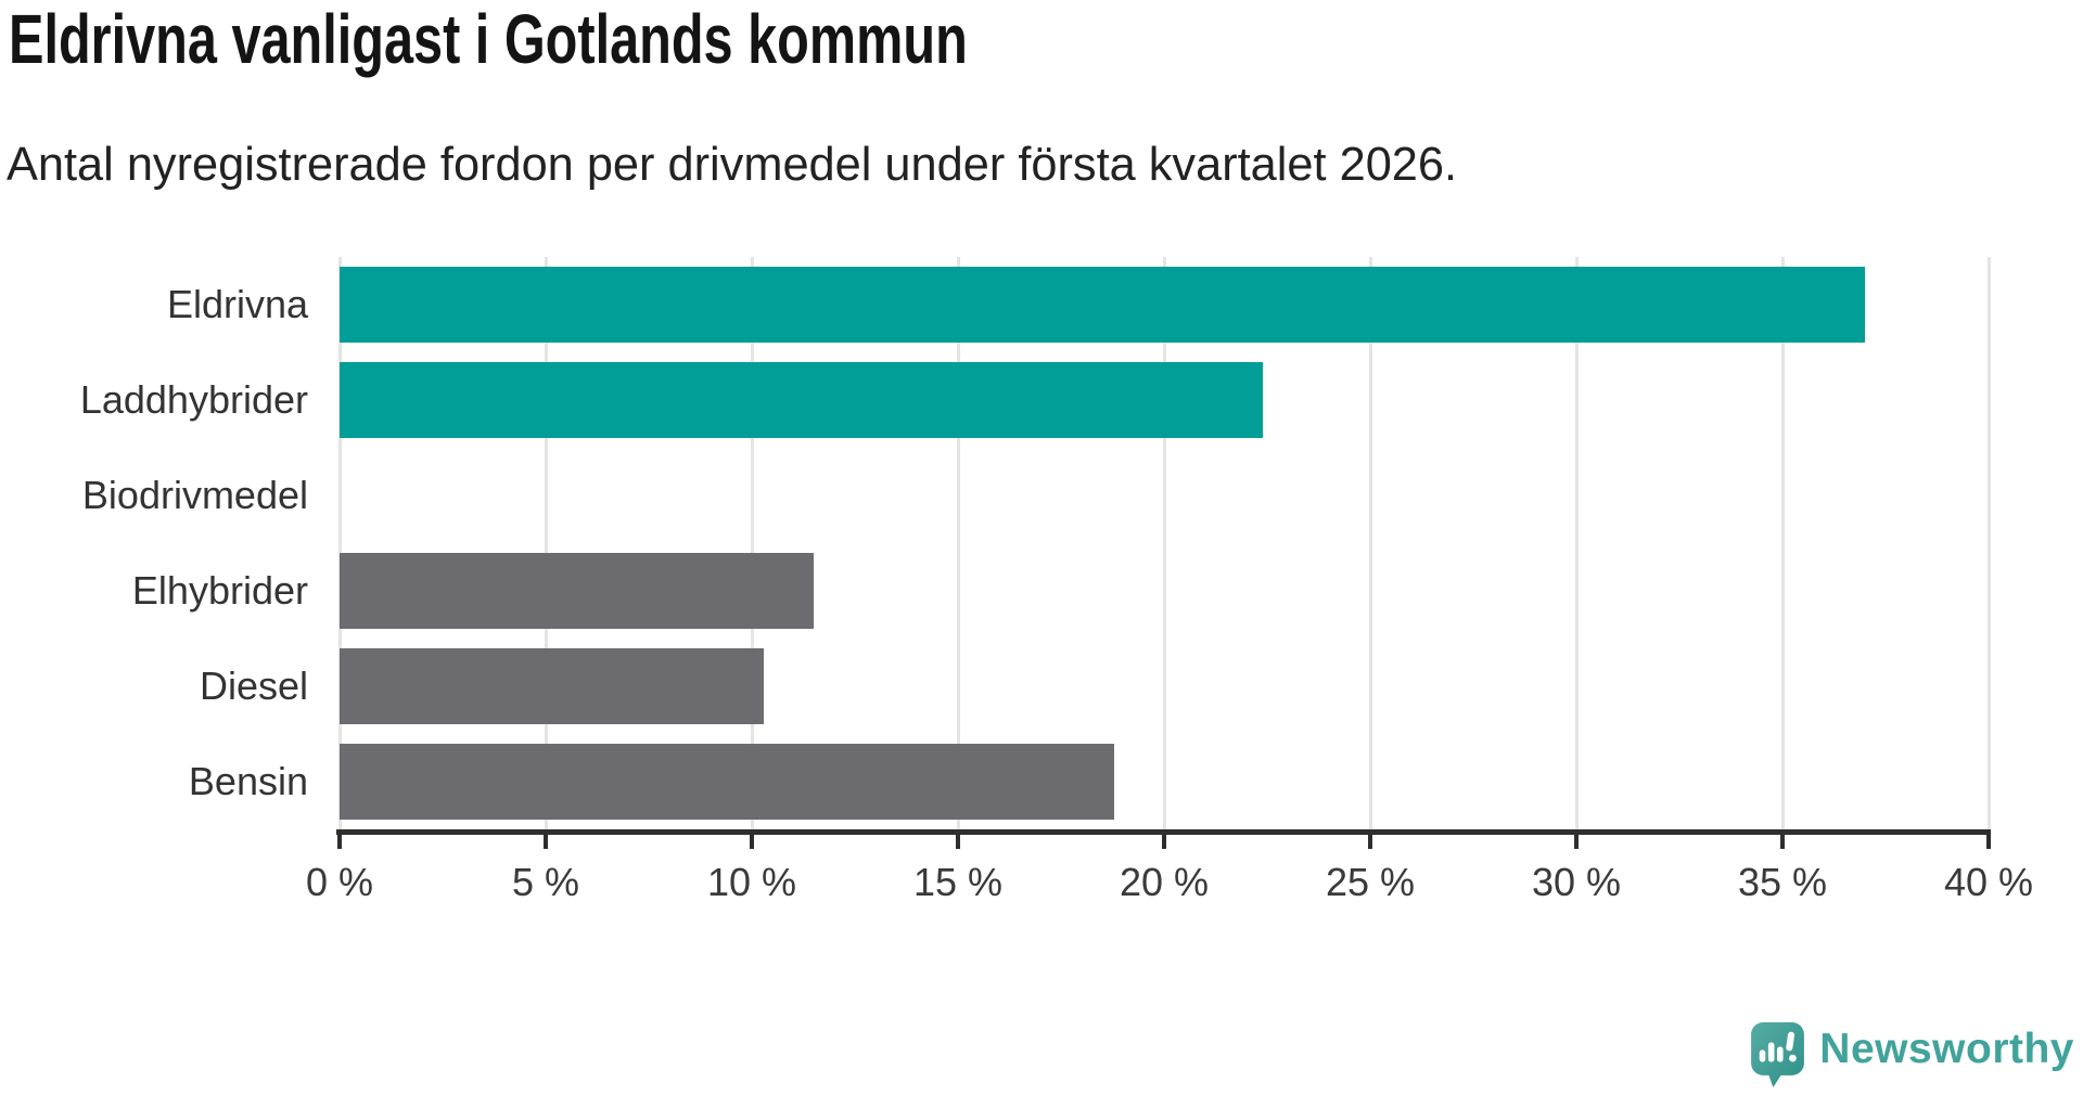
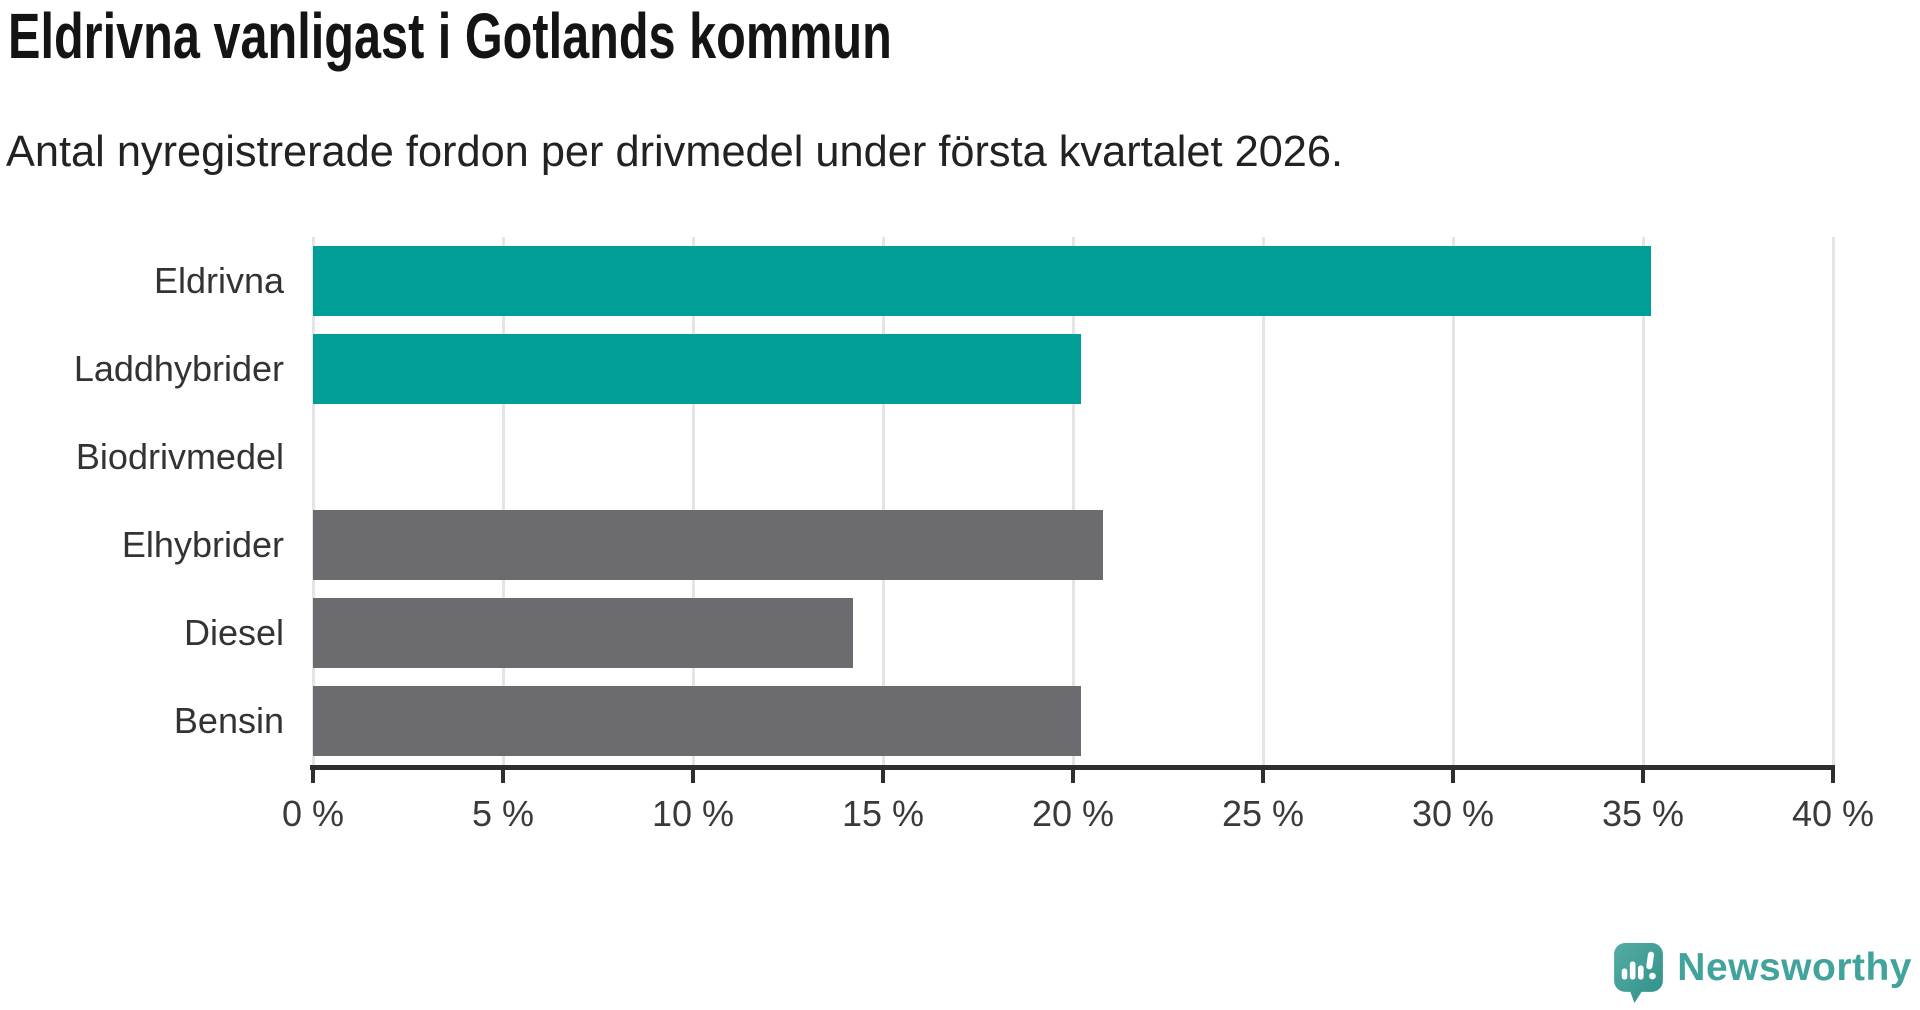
Eldrivna: 37.0% -> 35.2%
Laddhybrider: 22.4% -> 20.2%
Elhybrider: 11.5% -> 20.8%
Diesel: 10.3% -> 14.2%
Bensin: 18.8% -> 20.2%
